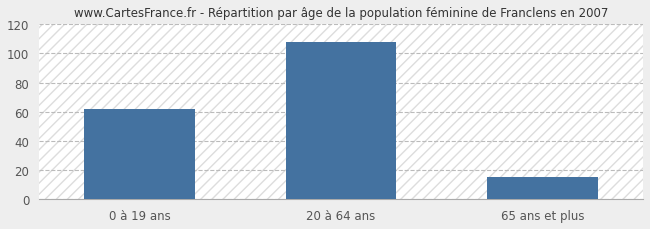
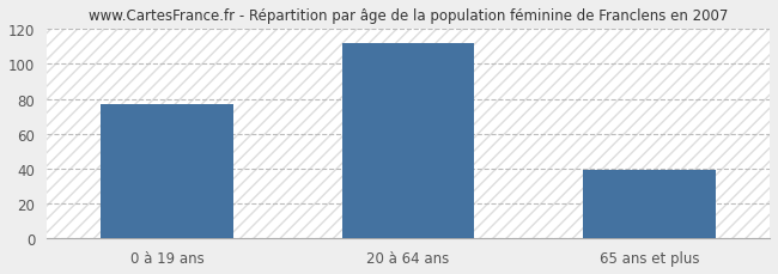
0 à 19 ans: 62 -> 77
20 à 64 ans: 108 -> 112
65 ans et plus: 15 -> 39
